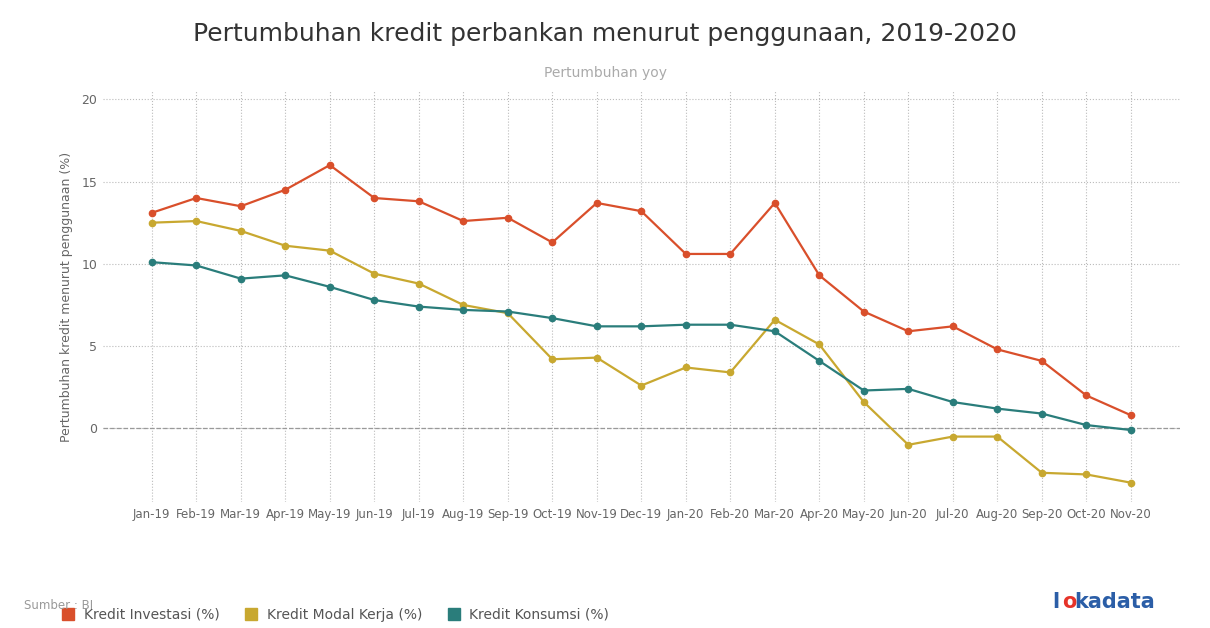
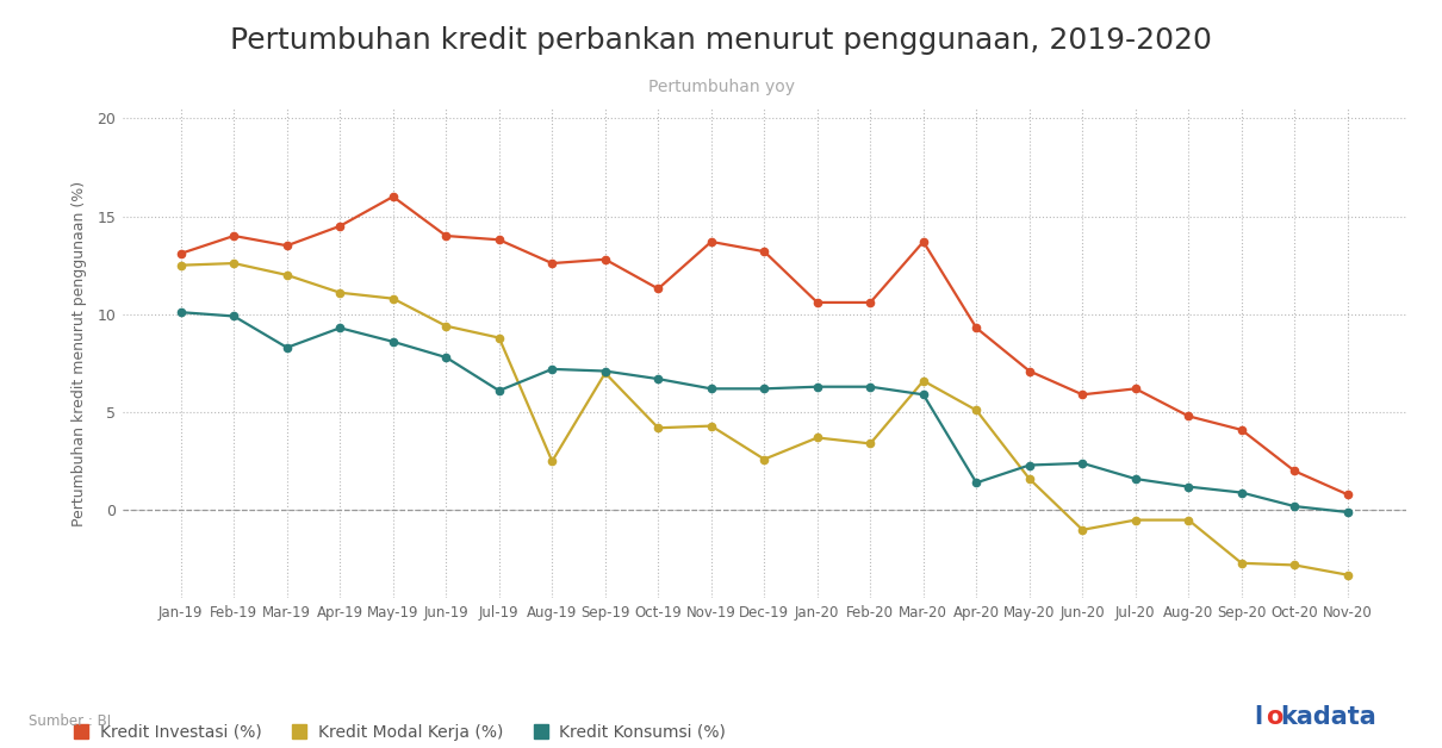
Kredit Konsumsi (%)/Mar-19: 9.1 -> 8.3
Kredit Konsumsi (%)/Jul-19: 7.4 -> 6.1
Kredit Modal Kerja (%)/Aug-19: 7.5 -> 2.5
Kredit Konsumsi (%)/Apr-20: 4.1 -> 1.4
